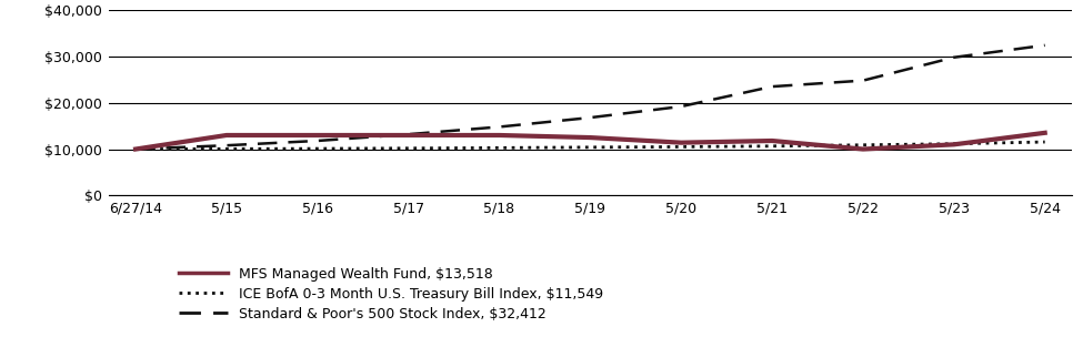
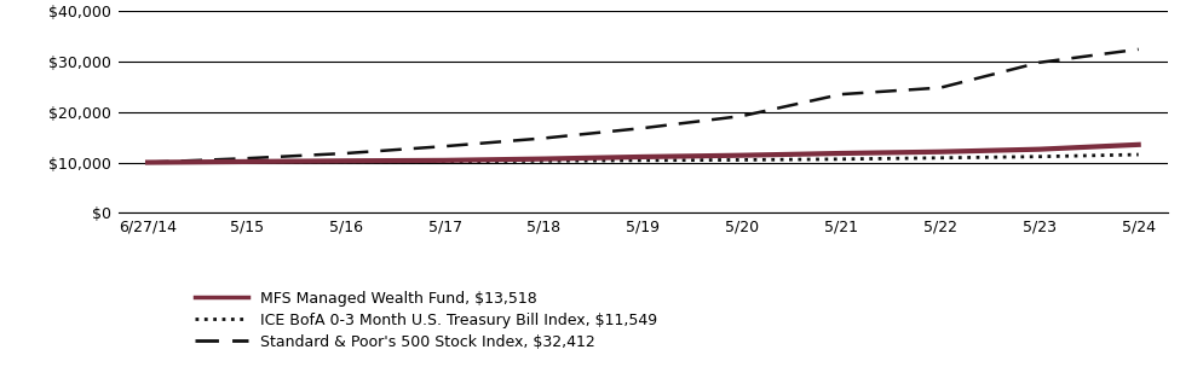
MFS Managed Wealth Fund, $13,518/5/15: $13,000 -> $10,200
MFS Managed Wealth Fund, $13,518/5/16: $13,000 -> $10,300
MFS Managed Wealth Fund, $13,518/5/17: $13,000 -> $10,400
MFS Managed Wealth Fund, $13,518/5/18: $13,000 -> $10,700
MFS Managed Wealth Fund, $13,518/5/19: $12,500 -> $11,100
MFS Managed Wealth Fund, $13,518/5/22: $10,000 -> $12,100
MFS Managed Wealth Fund, $13,518/5/23: $11,000 -> $12,600
